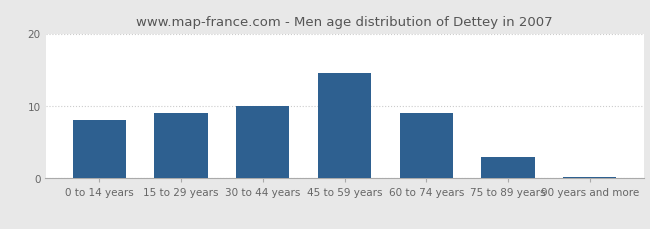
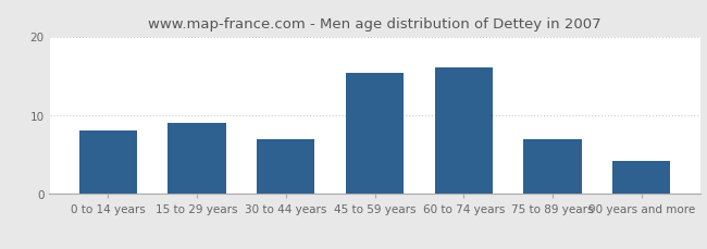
30 to 44 years: 10.0 -> 7.0
45 to 59 years: 14.5 -> 15.4
60 to 74 years: 9.0 -> 16.0
75 to 89 years: 3.0 -> 7.0
90 years and more: 0.2 -> 4.2
